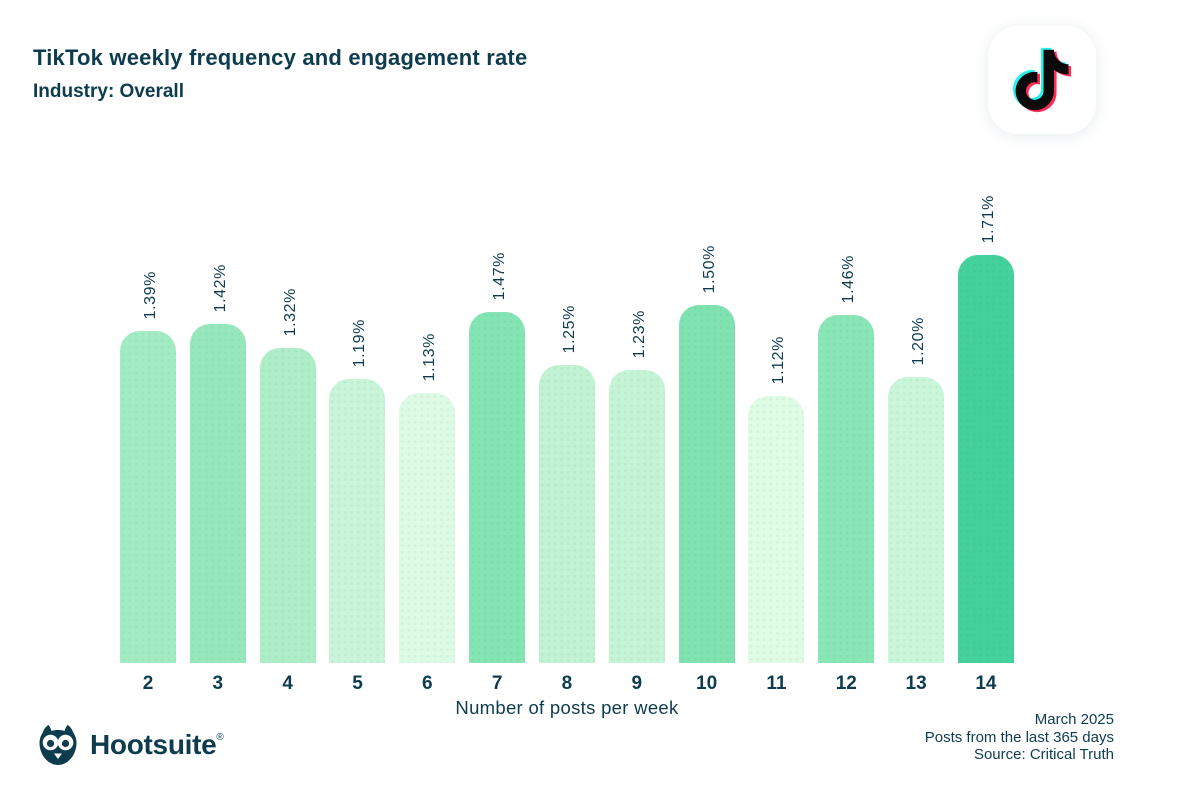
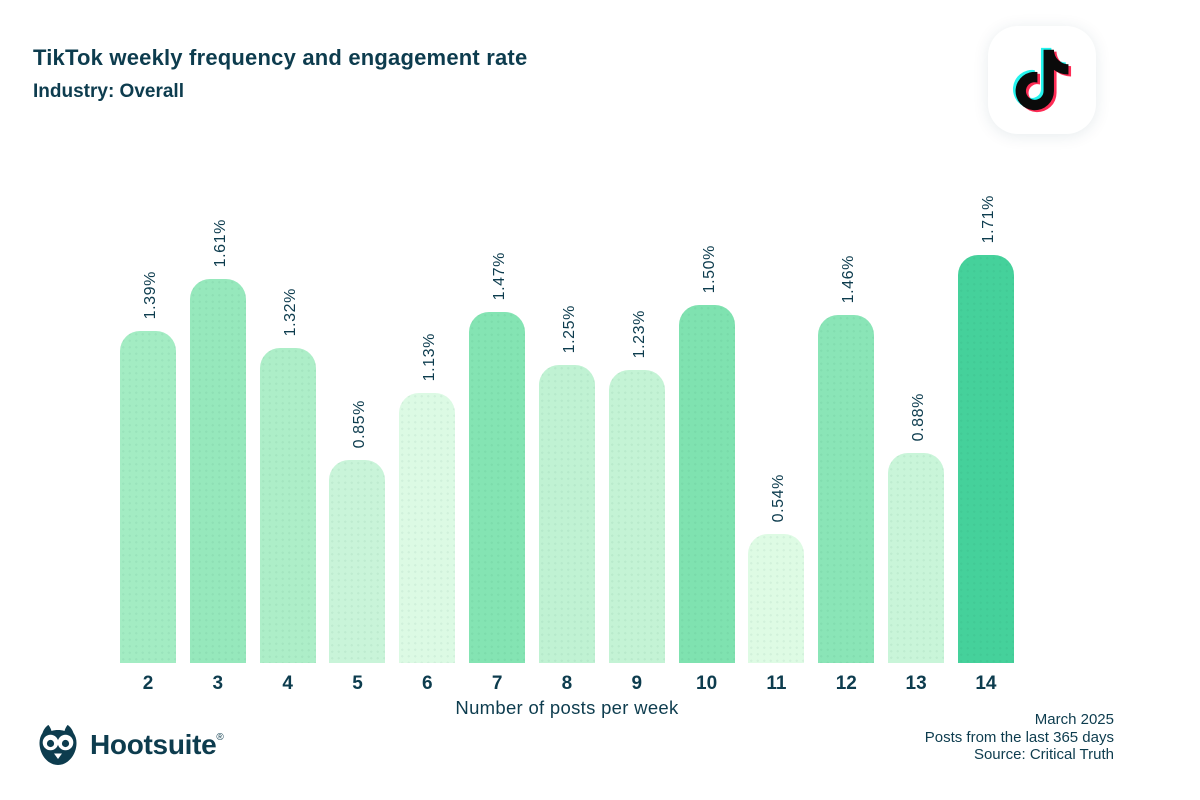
3: 1.42% -> 1.61%
5: 1.19% -> 0.85%
11: 1.12% -> 0.54%
13: 1.20% -> 0.88%
